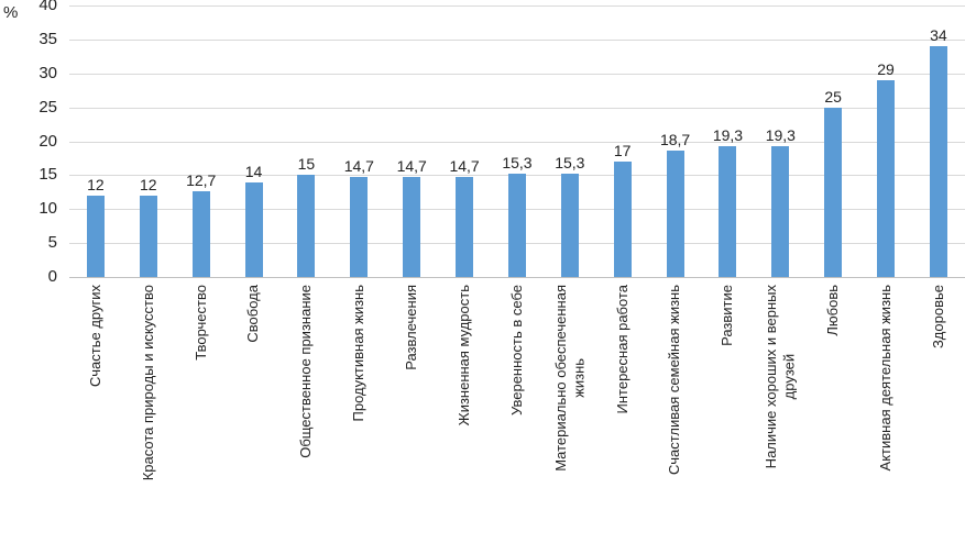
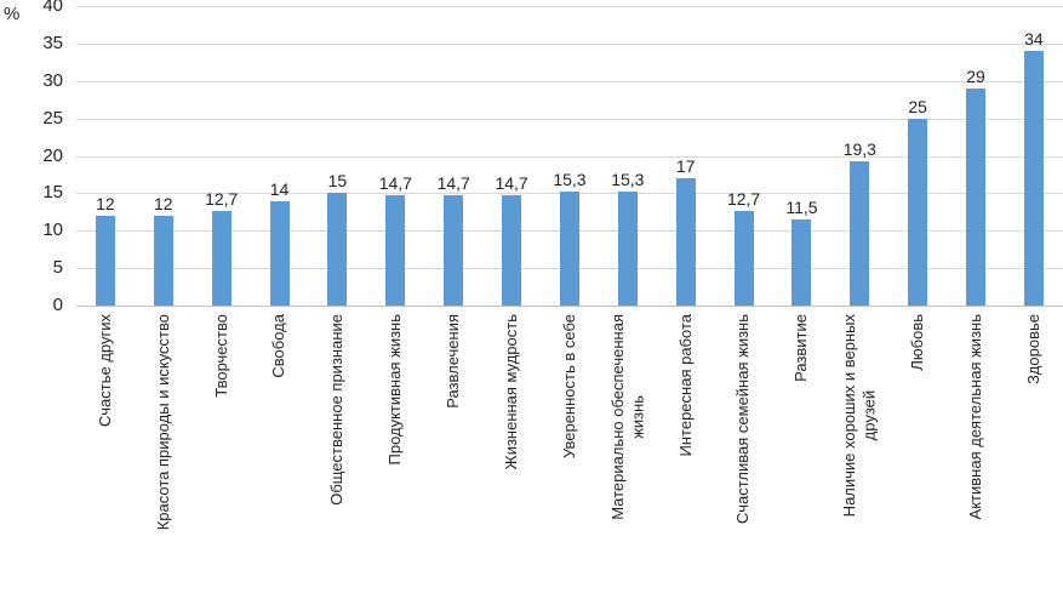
Счастливая семейная жизнь: 18,7 -> 12,7
Развитие: 19,3 -> 11,5
